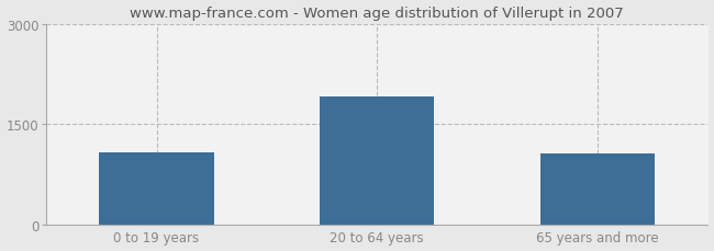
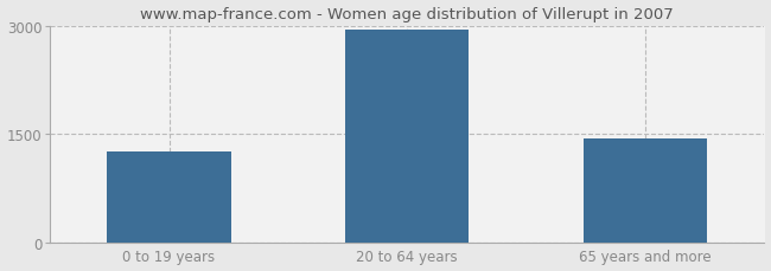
0 to 19 years: 1080 -> 1260
20 to 64 years: 1920 -> 2940
65 years and more: 1060 -> 1430
